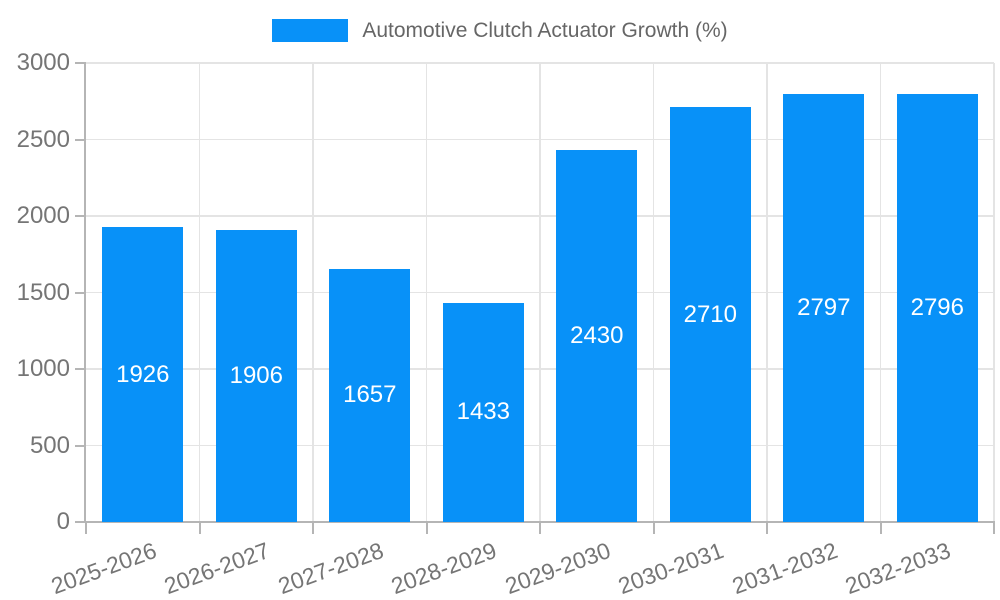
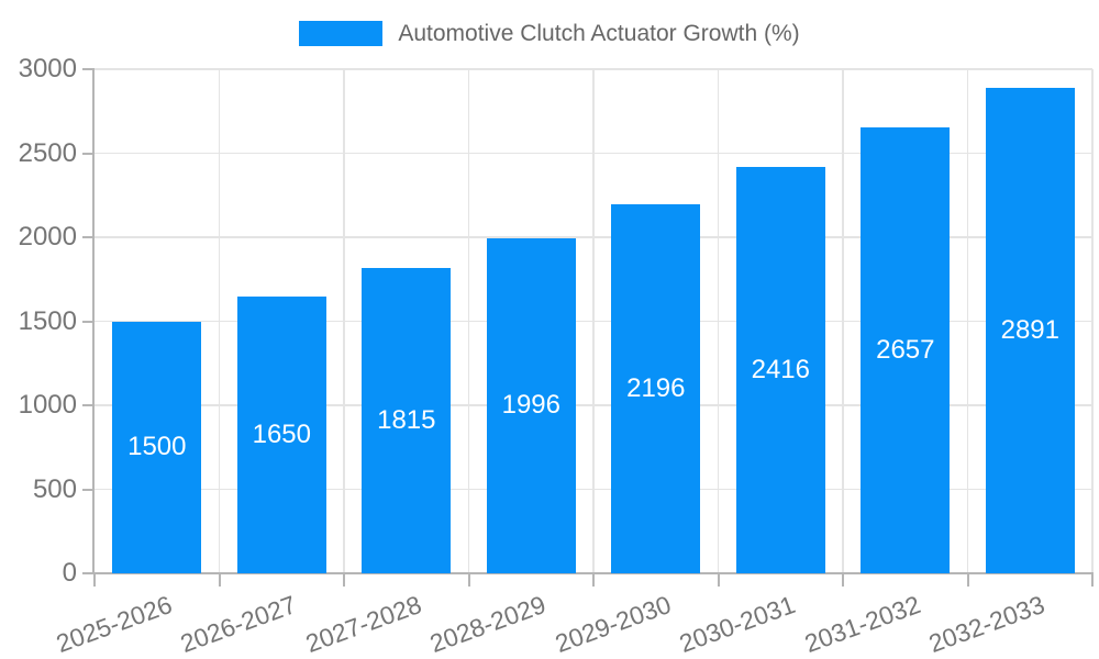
2025-2026: 1926 -> 1500
2026-2027: 1906 -> 1650
2027-2028: 1657 -> 1815
2028-2029: 1433 -> 1996
2029-2030: 2430 -> 2196
2030-2031: 2710 -> 2416
2031-2032: 2797 -> 2657
2032-2033: 2796 -> 2891
